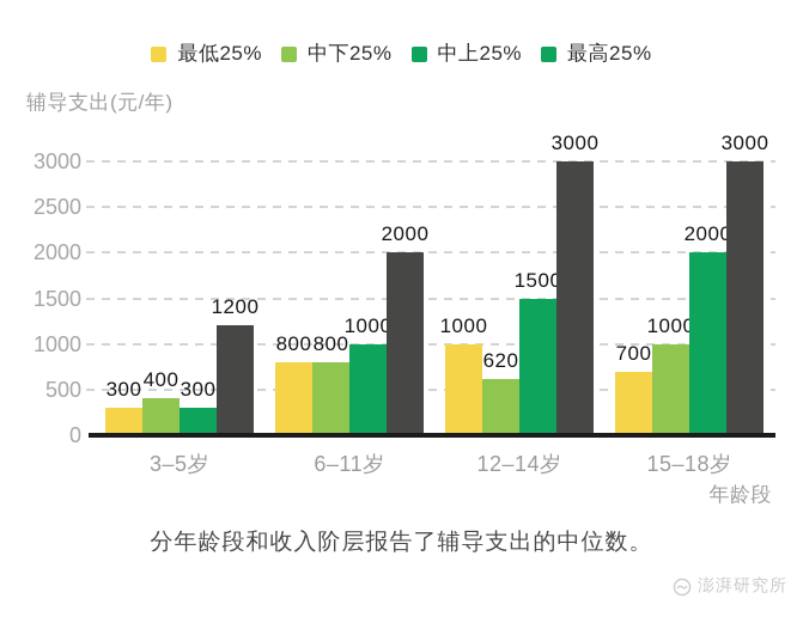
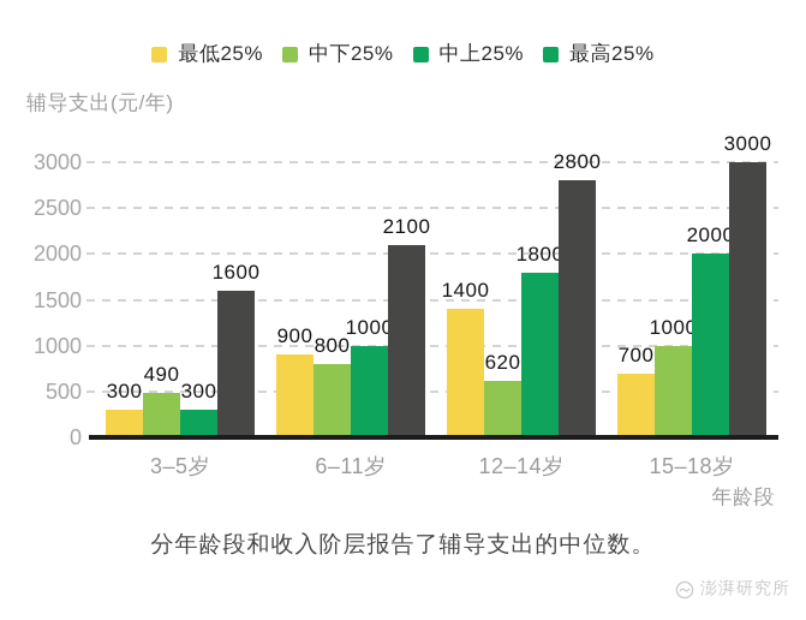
中下25%/3–5岁: 400 -> 490
最高25%/3–5岁: 1200 -> 1600
最低25%/6–11岁: 800 -> 900
最高25%/6–11岁: 2000 -> 2100
最低25%/12–14岁: 1000 -> 1400
中上25%/12–14岁: 1500 -> 1800
最高25%/12–14岁: 3000 -> 2800
